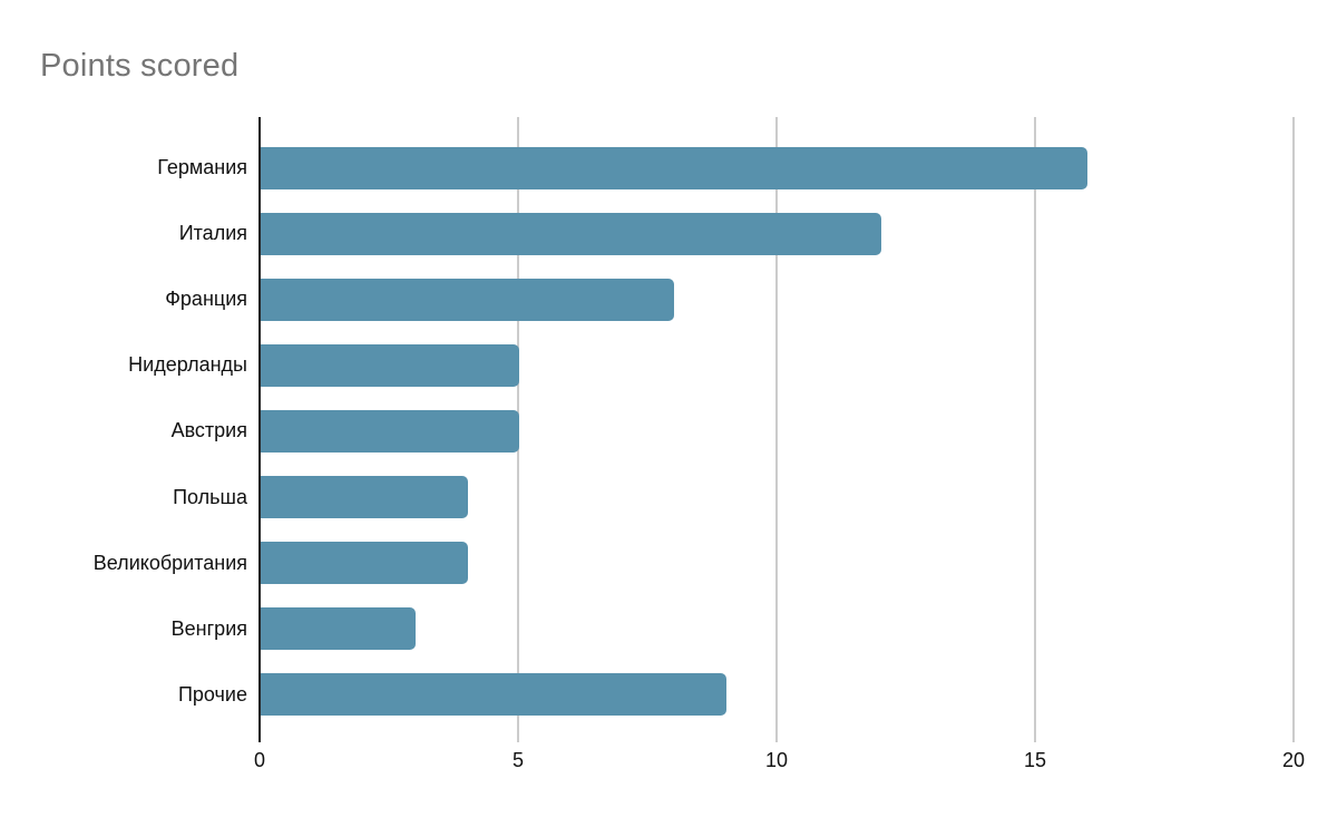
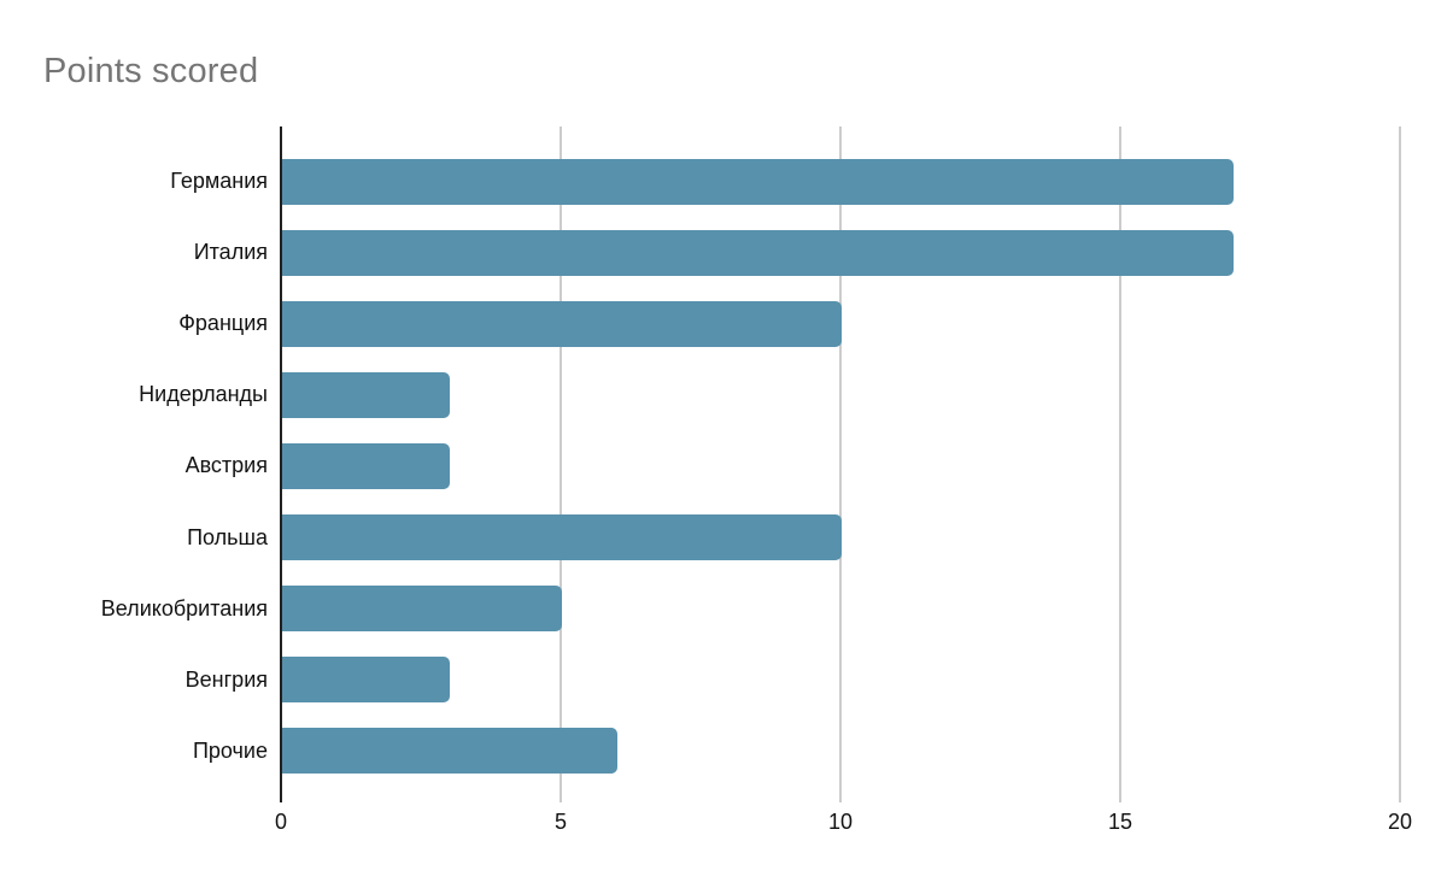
Германия: 16 -> 17
Италия: 12 -> 17
Франция: 8 -> 10
Нидерланды: 5 -> 3
Австрия: 5 -> 3
Польша: 4 -> 10
Великобритания: 4 -> 5
Прочие: 9 -> 6
